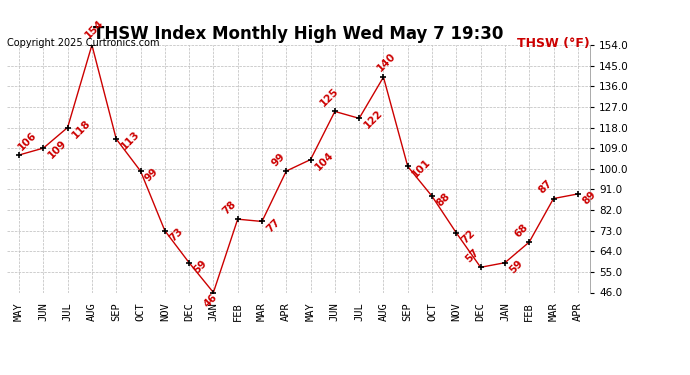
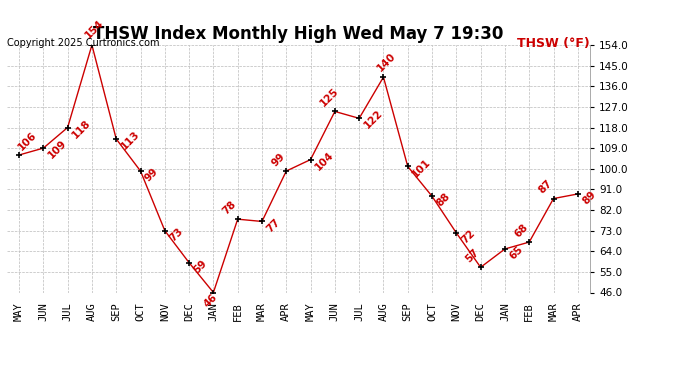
JAN: 59 -> 65
